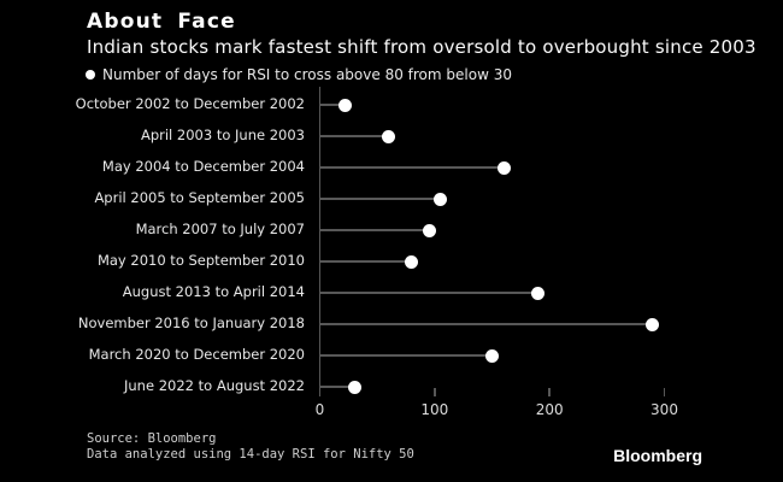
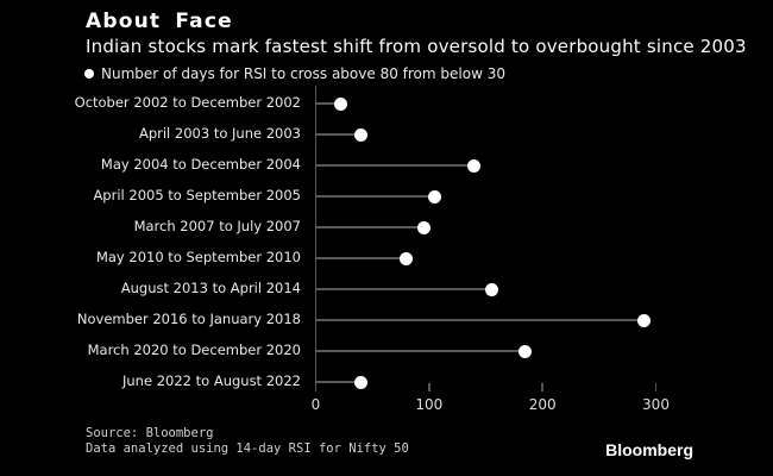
April 2003 to June 2003: 60 -> 40
May 2004 to December 2004: 160 -> 140
August 2013 to April 2014: 190 -> 160
March 2020 to December 2020: 150 -> 180
June 2022 to August 2022: 30 -> 40
